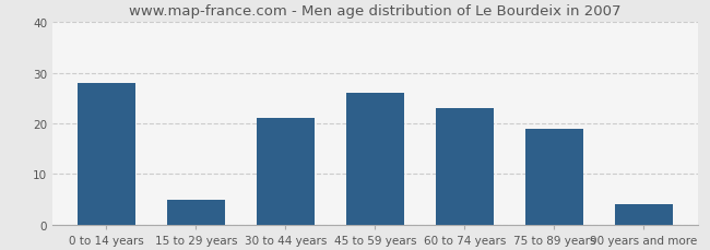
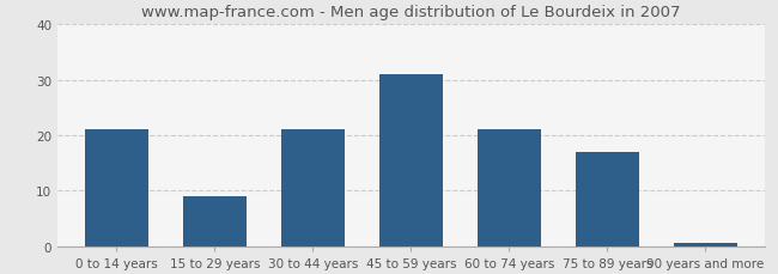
0 to 14 years: 28.0 -> 21.0
15 to 29 years: 5.0 -> 9.0
45 to 59 years: 26.0 -> 31.0
60 to 74 years: 23.0 -> 21.0
75 to 89 years: 19.0 -> 17.0
90 years and more: 4.0 -> 0.5
